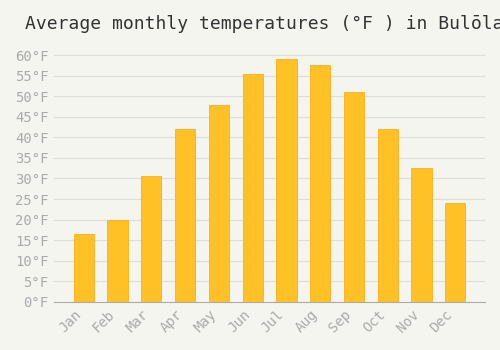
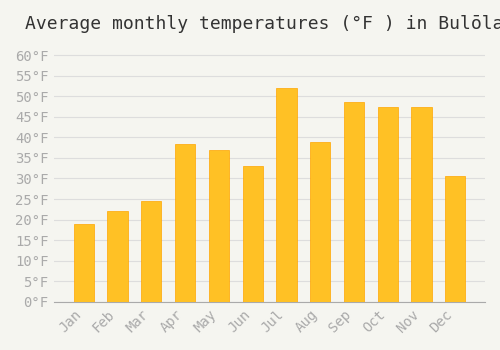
Jan: 16.5°F -> 19.0°F
Feb: 20.0°F -> 22.0°F
Mar: 30.5°F -> 24.5°F
Apr: 42.0°F -> 38.5°F
May: 48.0°F -> 37.0°F
Jun: 55.5°F -> 33.0°F
Jul: 59.0°F -> 52.0°F
Aug: 57.5°F -> 39.0°F
Sep: 51.0°F -> 48.5°F
Oct: 42.0°F -> 47.5°F
Nov: 32.5°F -> 47.5°F
Dec: 24.0°F -> 30.5°F
